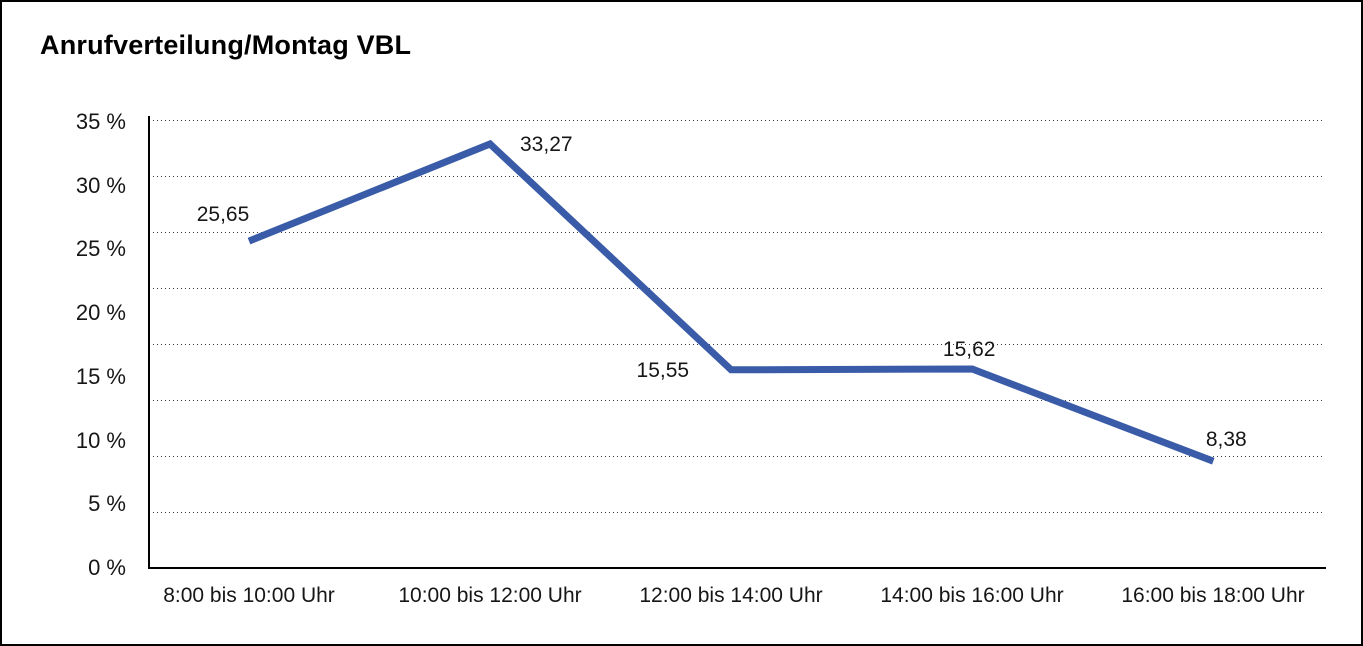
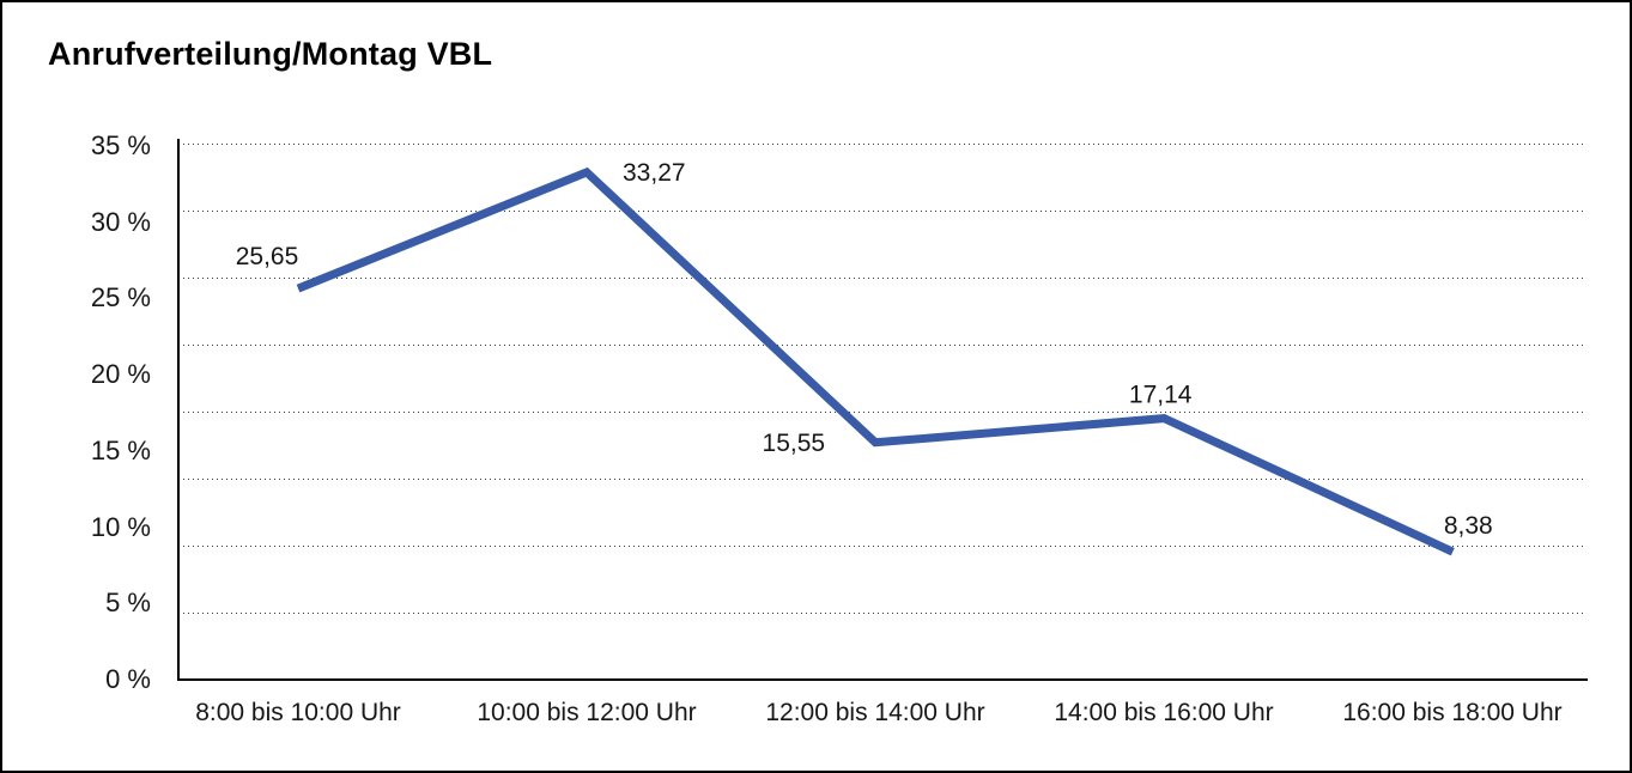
14:00 bis 16:00 Uhr: 15,62 -> 17,14
